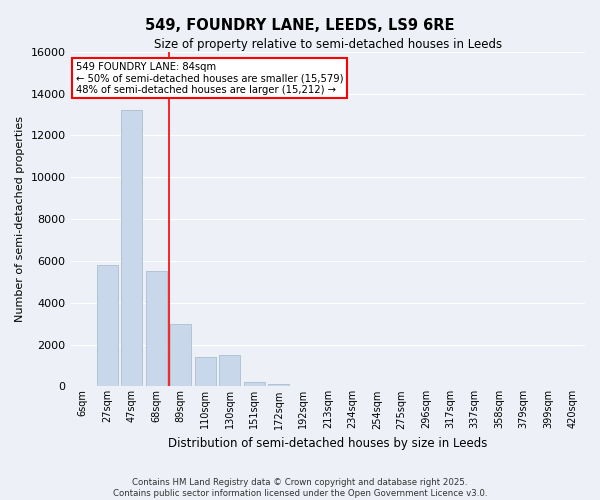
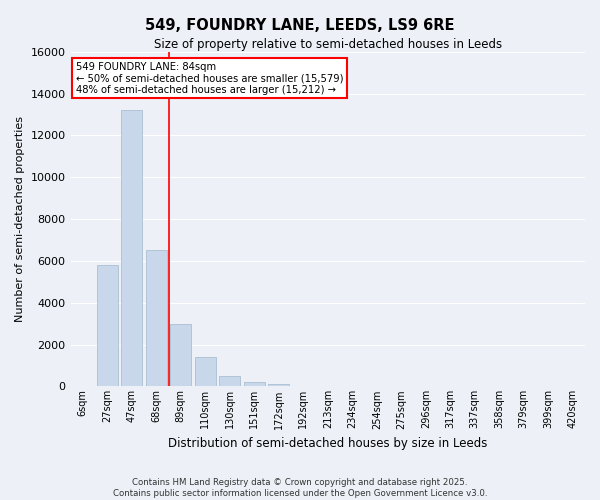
68sqm: 5500 -> 6500
130sqm: 1500 -> 500
